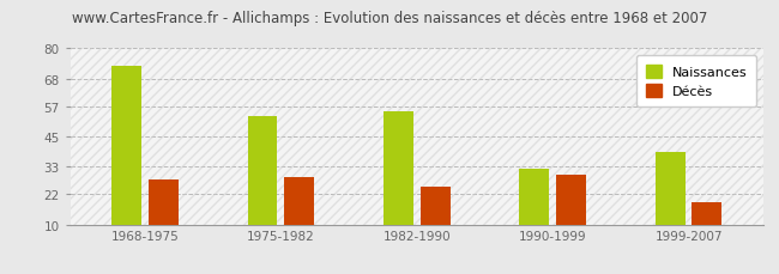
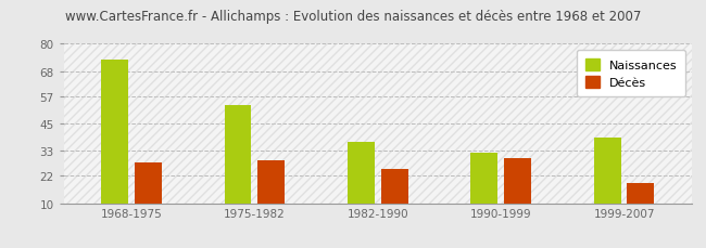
Naissances/1982-1990: 55 -> 37
